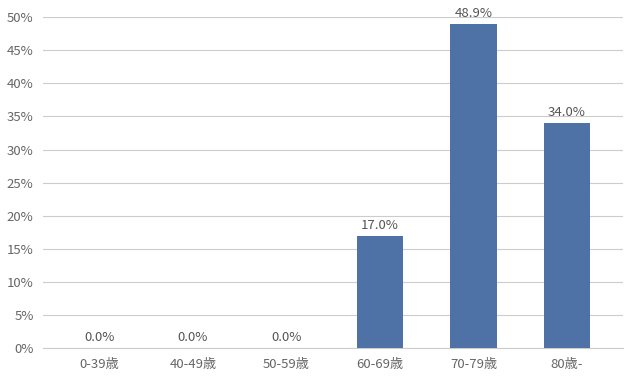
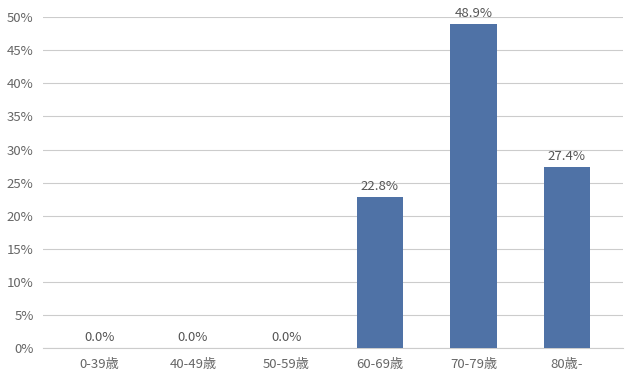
60-69歳: 17.0% -> 22.8%
80歳-: 34.0% -> 27.4%
